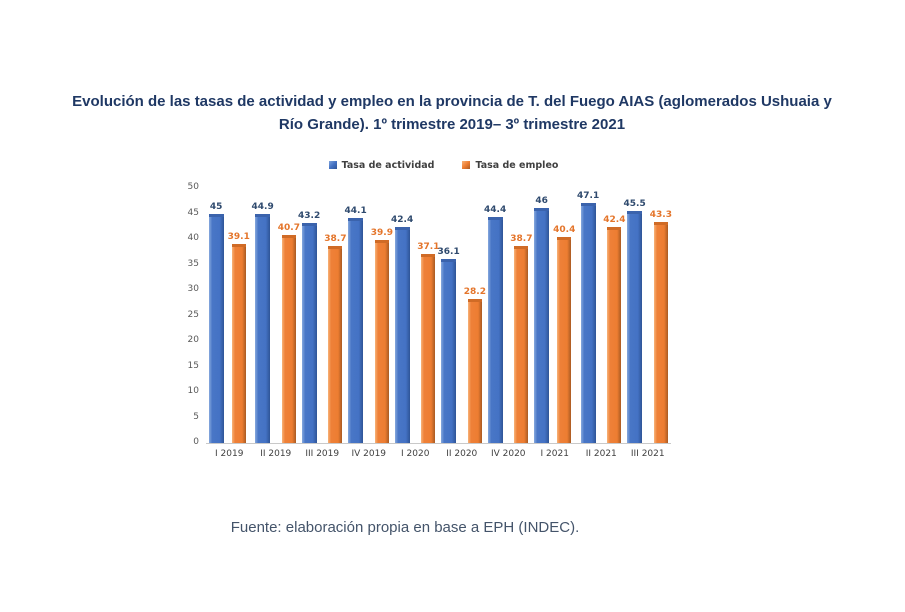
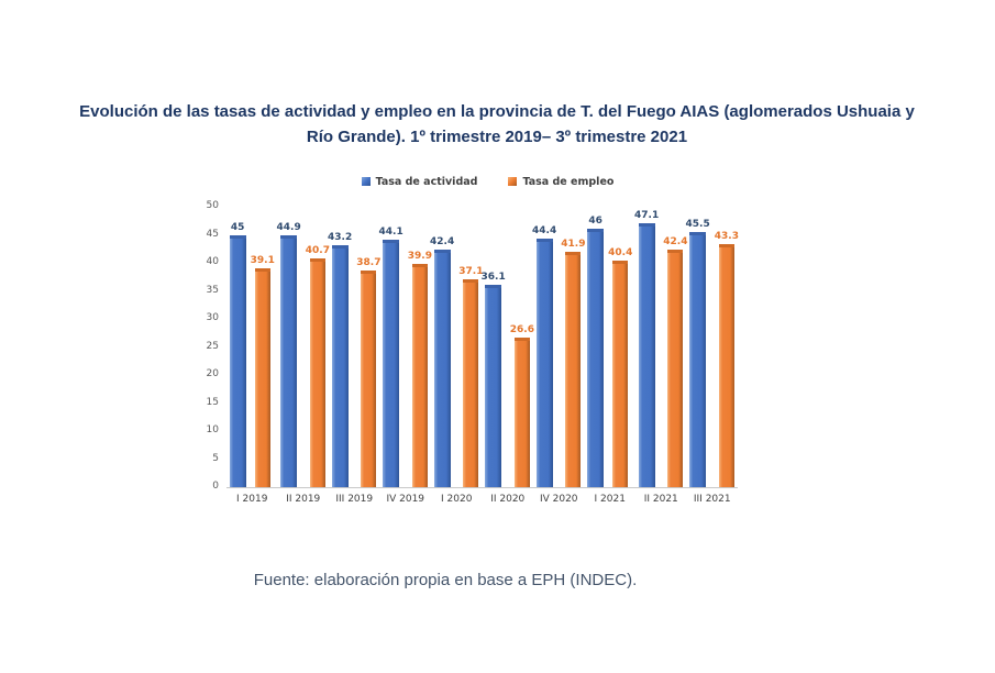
Tasa de empleo/II 2020: 28.2 -> 26.6
Tasa de empleo/IV 2020: 38.7 -> 41.9
